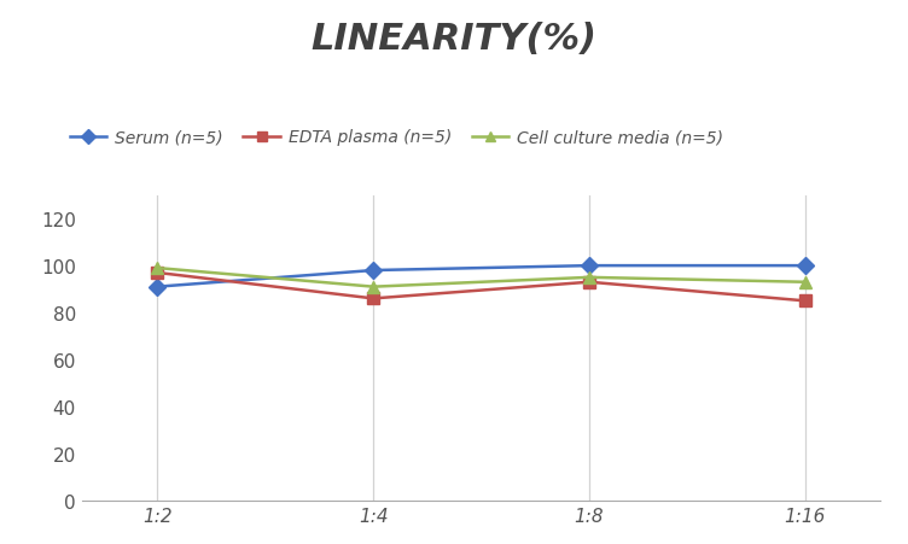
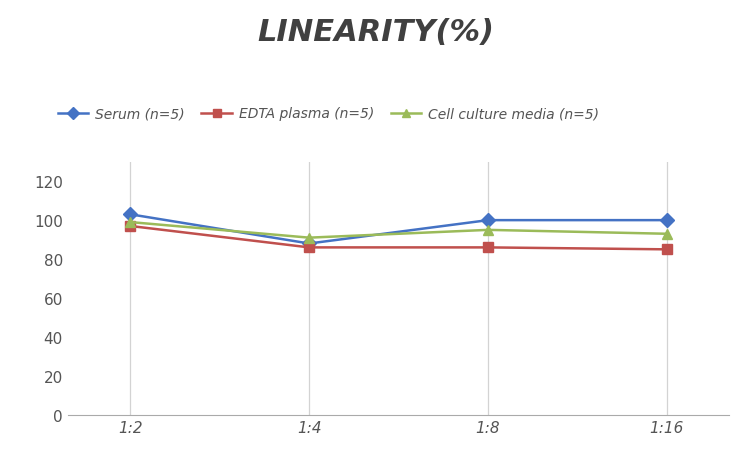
Serum (n=5)/1:2: 91 -> 103
Serum (n=5)/1:4: 98 -> 88
EDTA plasma (n=5)/1:8: 93 -> 86
